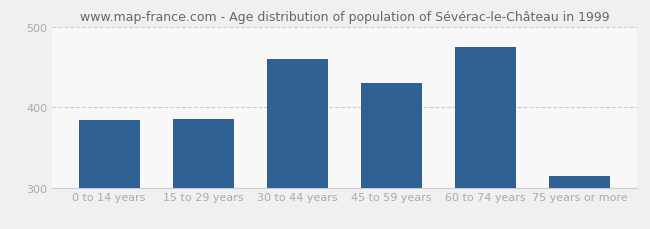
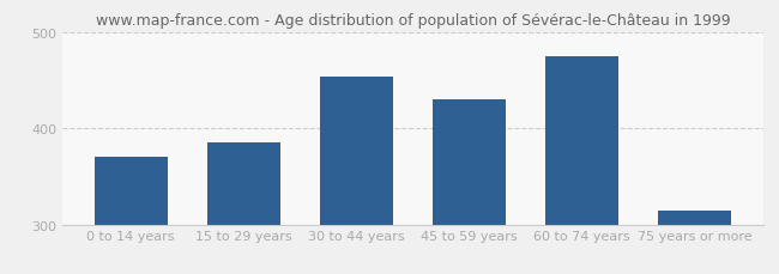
0 to 14 years: 384 -> 370
30 to 44 years: 460 -> 453
